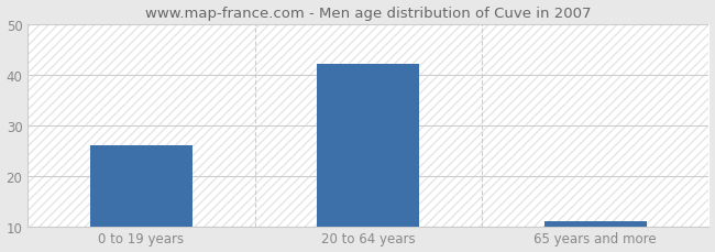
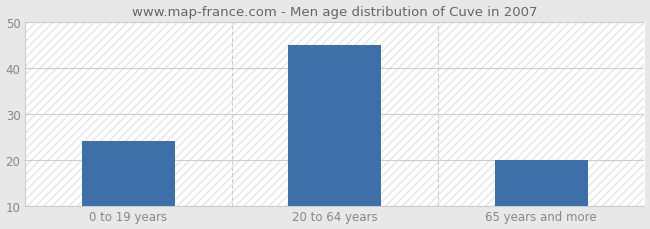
0 to 19 years: 26 -> 24
20 to 64 years: 42 -> 45
65 years and more: 11 -> 20
